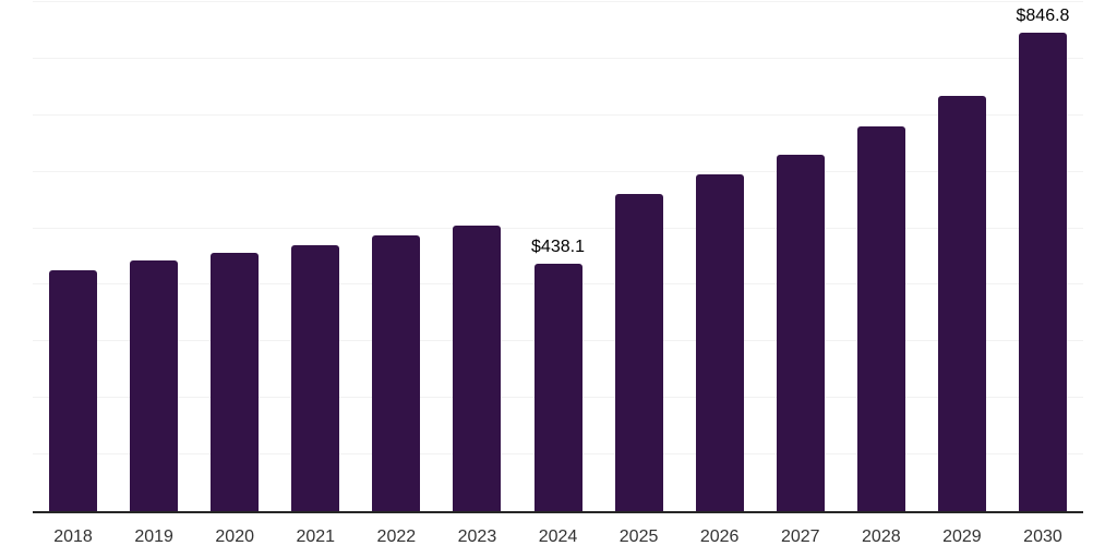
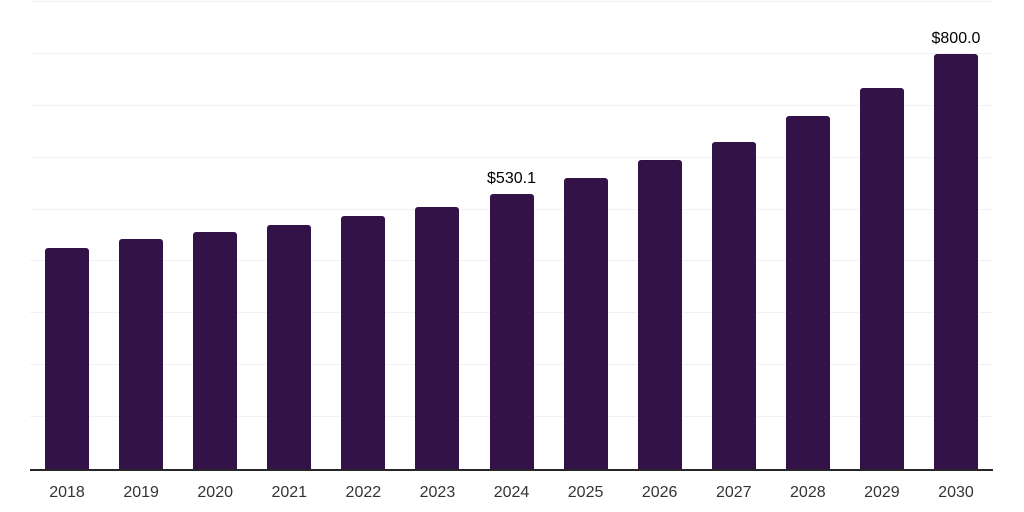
2024: $438.1 -> $530.1
2030: $846.8 -> $800.0
